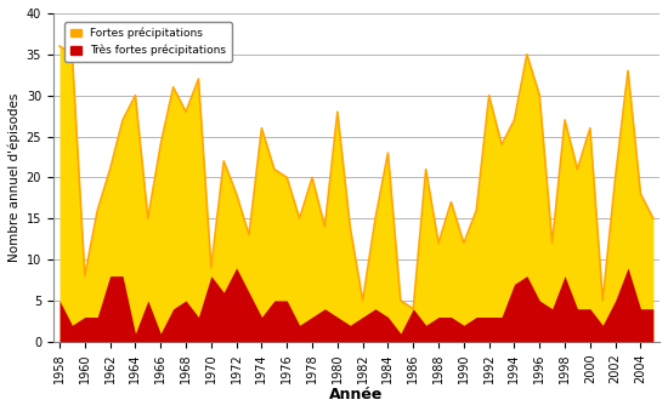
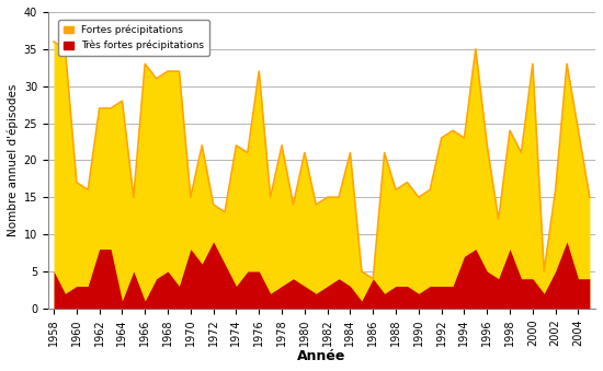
Fortes précipitations/1960: 8 -> 17
Fortes précipitations/1962: 21 -> 27
Fortes précipitations/1964: 30 -> 28
Fortes précipitations/1966: 24 -> 33
Fortes précipitations/1968: 28 -> 32
Fortes précipitations/1970: 9 -> 15
Fortes précipitations/1972: 18 -> 14
Fortes précipitations/1974: 26 -> 22
Fortes précipitations/1976: 20 -> 32
Fortes précipitations/1978: 20 -> 22
Fortes précipitations/1980: 28 -> 21
Fortes précipitations/1982: 5 -> 15
Fortes précipitations/1984: 23 -> 21
Fortes précipitations/1988: 12 -> 16
Fortes précipitations/1990: 12 -> 15
Fortes précipitations/1992: 30 -> 23
Fortes précipitations/1994: 27 -> 23
Fortes précipitations/1996: 30 -> 22
Fortes précipitations/1998: 27 -> 24
Fortes précipitations/2000: 26 -> 33
Fortes précipitations/2002: 20 -> 16
Fortes précipitations/2004: 18 -> 24
